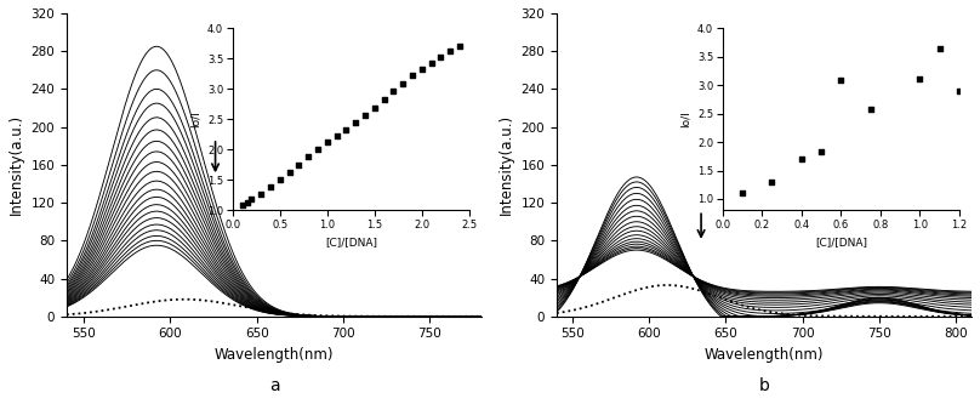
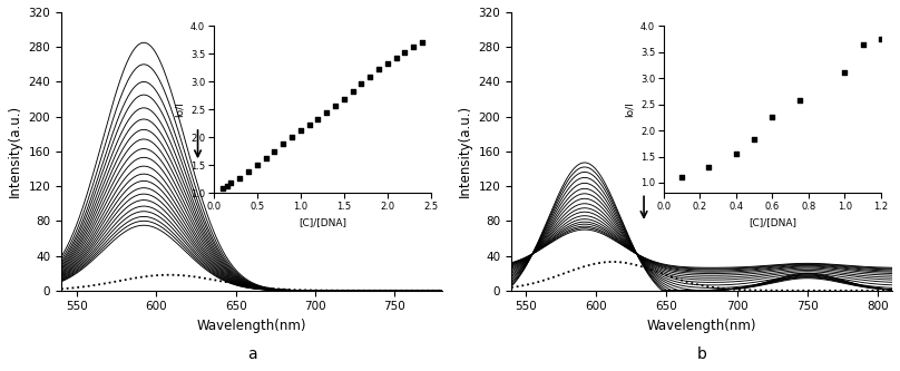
0.4: 1.70 -> 1.55
0.6: 3.10 -> 2.25
1.2: 2.90 -> 3.75
